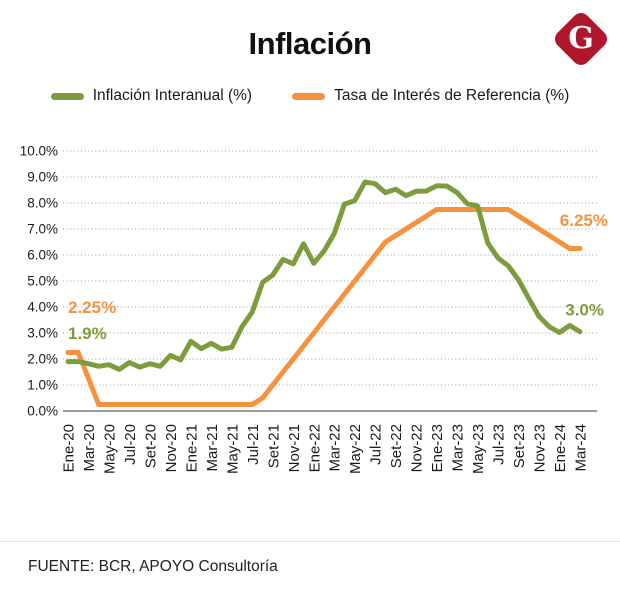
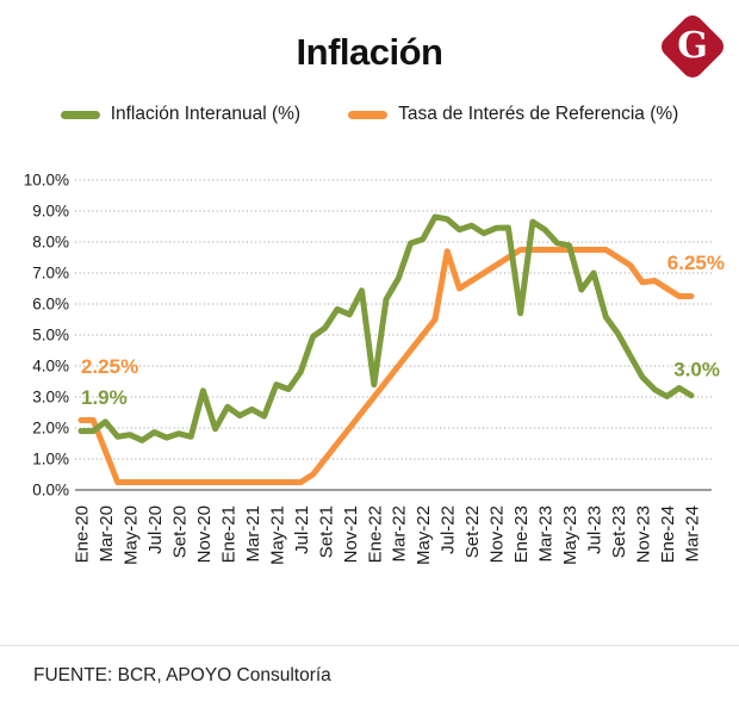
Inflación Interanual (%)/Mar-20: 1.8% -> 2.2%
Inflación Interanual (%)/Nov-20: 2.1% -> 3.2%
Inflación Interanual (%)/May-21: 2.5% -> 3.4%
Inflación Interanual (%)/Ene-22: 5.7% -> 3.4%
Tasa de Interés de Referencia (%)/Jul-22: 6.0% -> 7.7%
Inflación Interanual (%)/Ene-23: 8.7% -> 5.7%
Inflación Interanual (%)/Jul-23: 5.9% -> 7.0%
Tasa de Interés de Referencia (%)/Nov-23: 7.0% -> 6.7%
